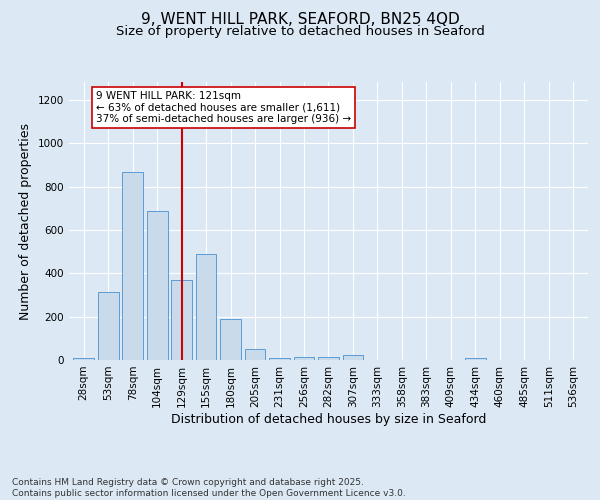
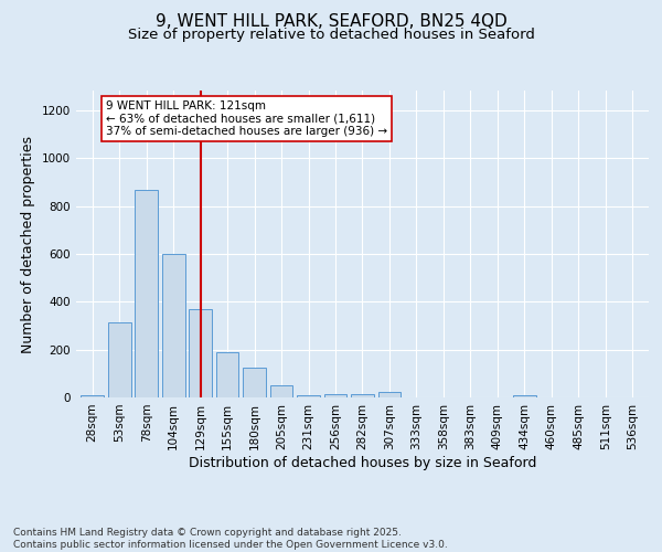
104sqm: 685 -> 600
155sqm: 490 -> 190
180sqm: 190 -> 125
